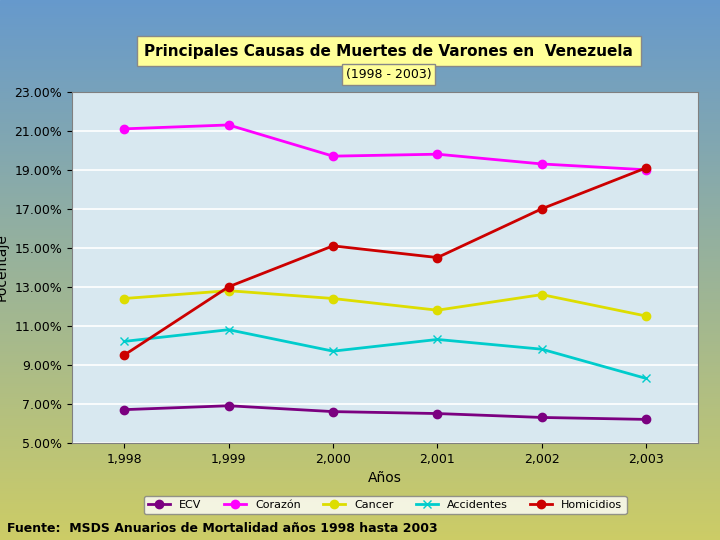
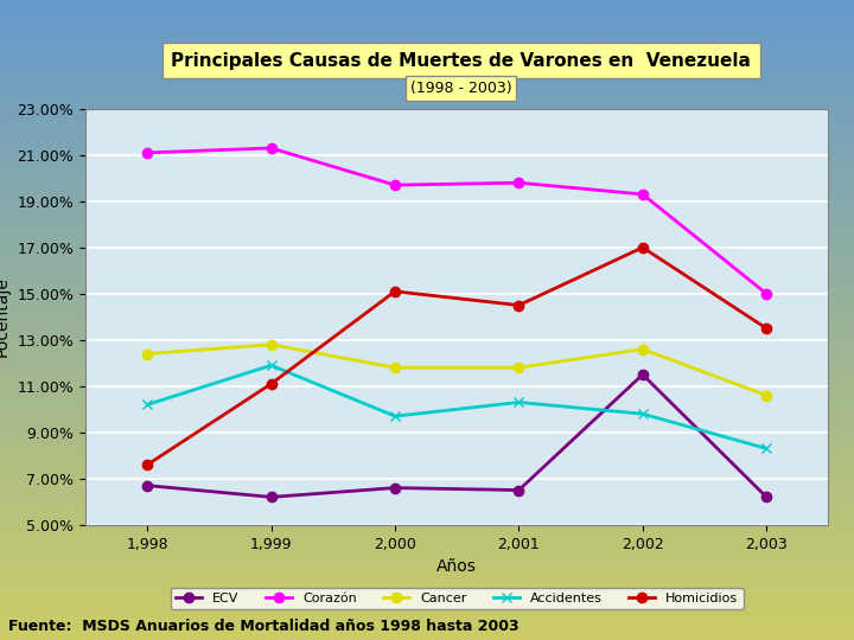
Homicidios/1,998: 9.5% -> 7.6%
ECV/1,999: 6.9% -> 6.2%
Accidentes/1,999: 10.8% -> 11.9%
Homicidios/1,999: 13.0% -> 11.1%
Cancer/2,000: 12.4% -> 11.8%
ECV/2,002: 6.3% -> 11.5%
Corazón/2,003: 19.0% -> 15.0%
Cancer/2,003: 11.5% -> 10.6%
Homicidios/2,003: 19.1% -> 13.5%
